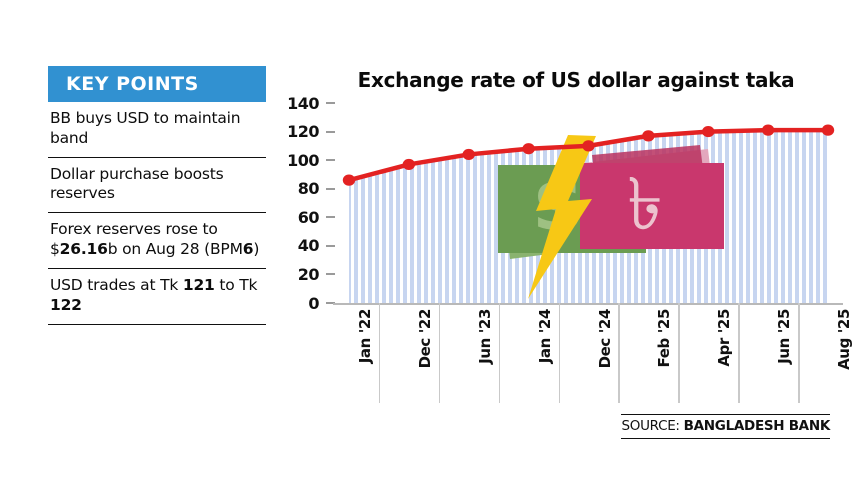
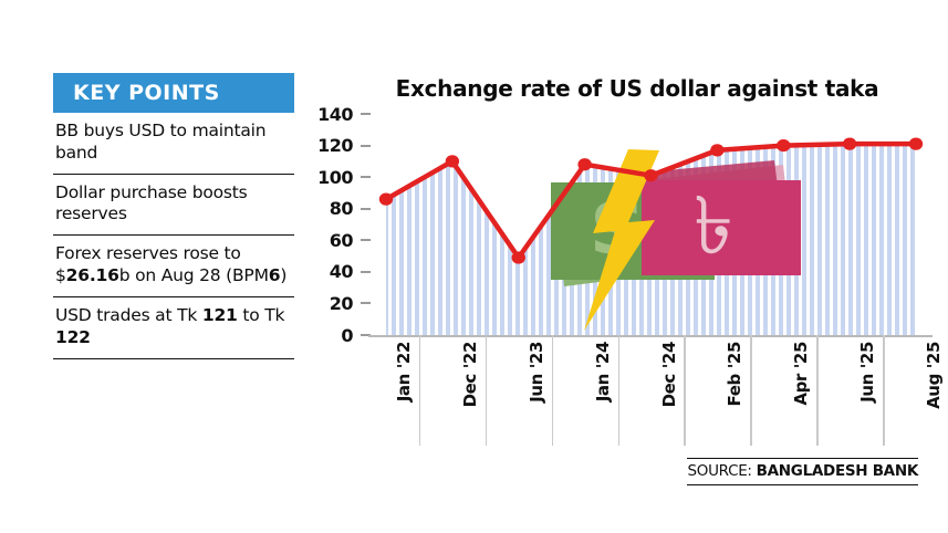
Dec '22: 97 -> 110
Jun '23: 104 -> 49
Dec '24: 110 -> 101
